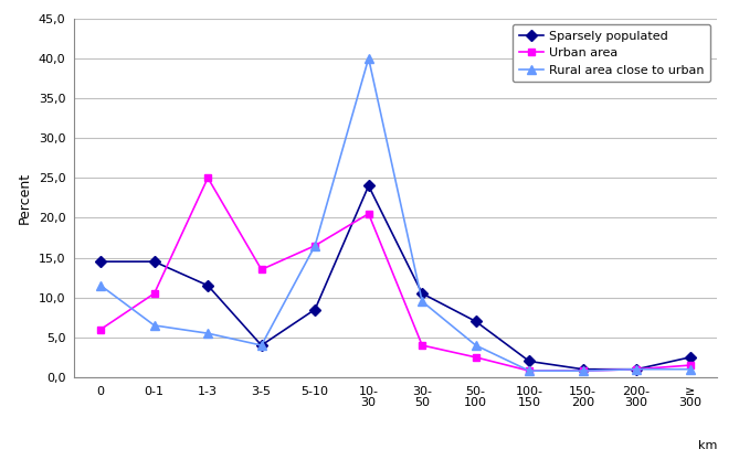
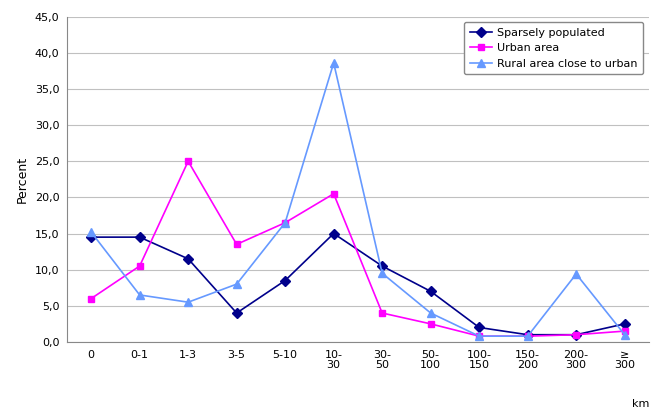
Rural area close to urban/0: 11,5 -> 15,2
Rural area close to urban/3-5: 4,0 -> 8,0
Sparsely populated/10- 30: 24,0 -> 15,0
Rural area close to urban/10- 30: 40,0 -> 38,6
Rural area close to urban/200- 300: 1,0 -> 9,4
